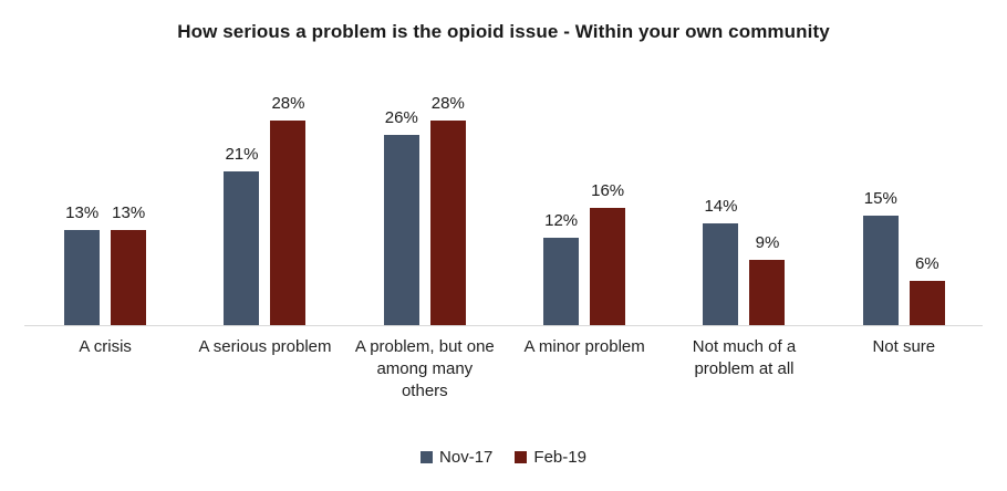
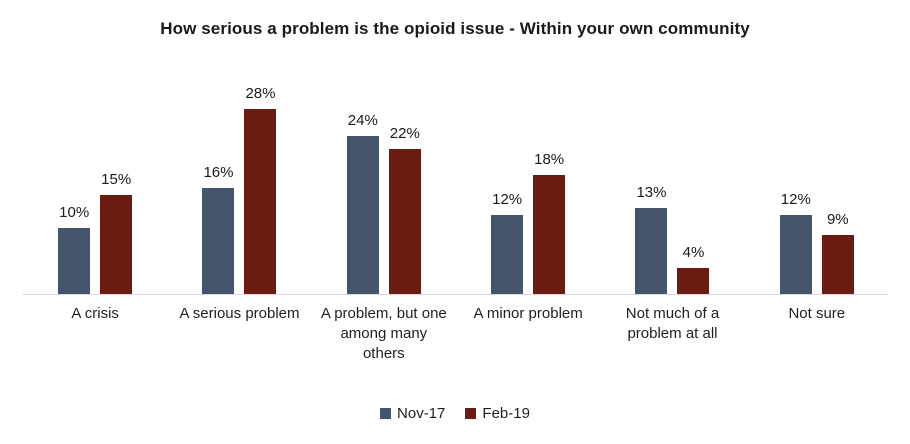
Nov-17/A crisis: 13% -> 10%
Feb-19/A crisis: 13% -> 15%
Nov-17/A serious problem: 21% -> 16%
Nov-17/A problem, but one among many others: 26% -> 24%
Feb-19/A problem, but one among many others: 28% -> 22%
Feb-19/A minor problem: 16% -> 18%
Nov-17/Not much of a problem at all: 14% -> 13%
Feb-19/Not much of a problem at all: 9% -> 4%
Nov-17/Not sure: 15% -> 12%
Feb-19/Not sure: 6% -> 9%
